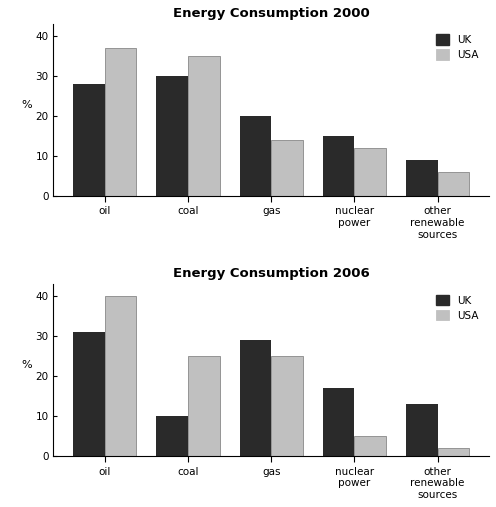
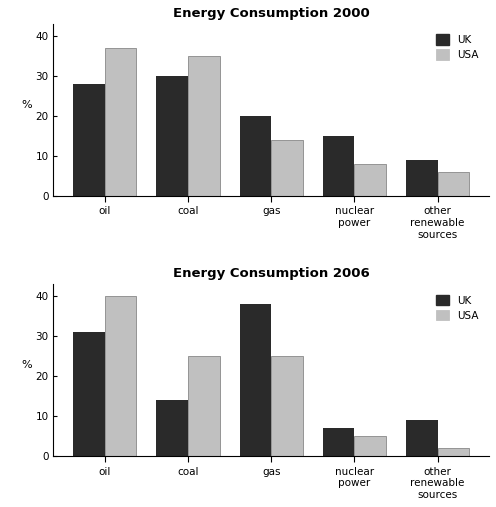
Energy Consumption 2000/USA/nuclear power: 12 -> 8
Energy Consumption 2006/UK/coal: 10 -> 14
Energy Consumption 2006/UK/gas: 29 -> 38
Energy Consumption 2006/UK/nuclear power: 17 -> 7
Energy Consumption 2006/UK/other renewable sources: 13 -> 9
